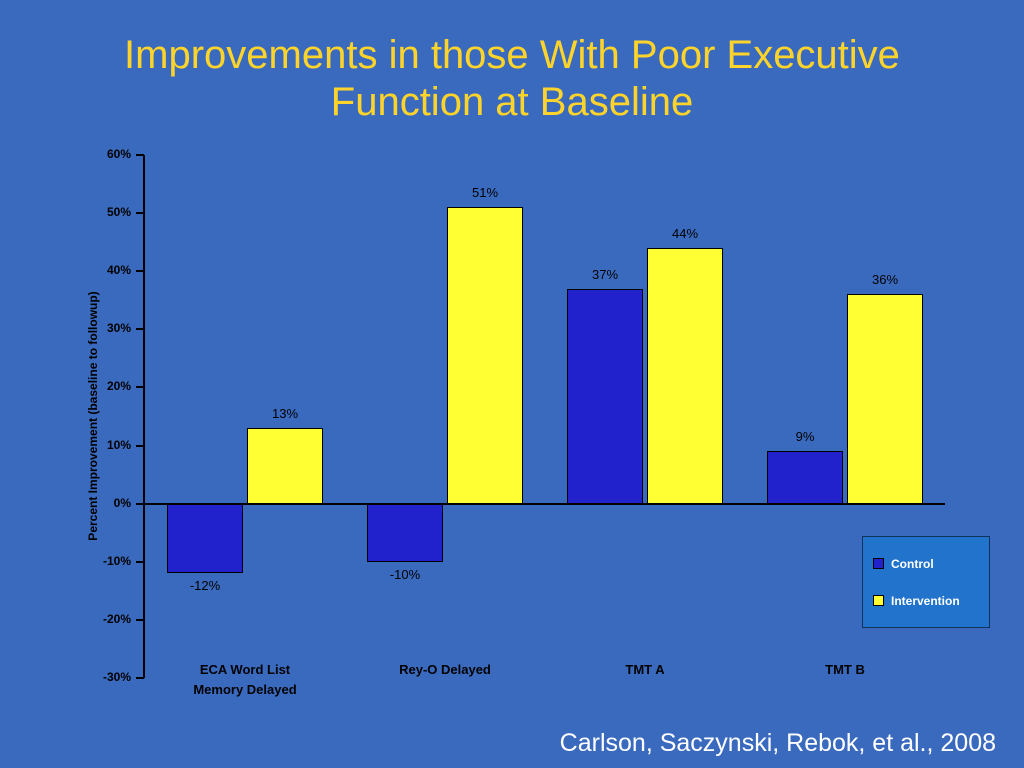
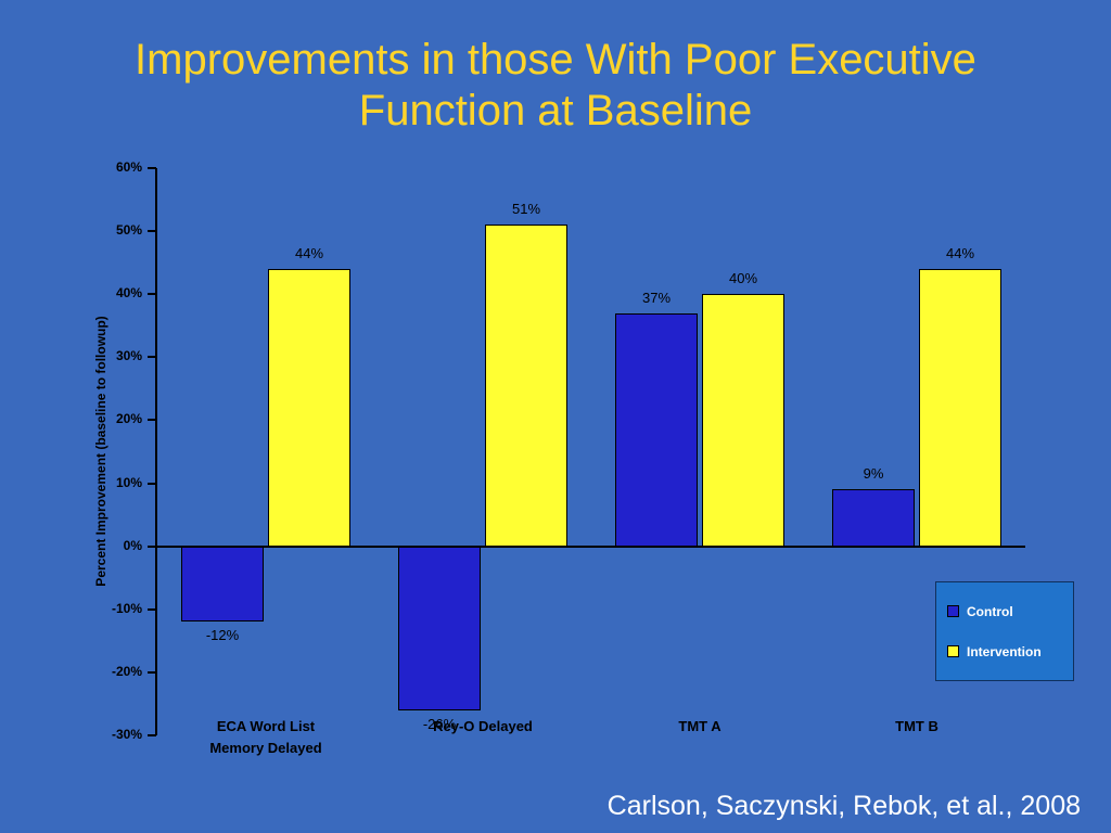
Intervention/ECA Word List Memory Delayed: 13% -> 44%
Control/Rey-O Delayed: -10% -> -26%
Intervention/TMT A: 44% -> 40%
Intervention/TMT B: 36% -> 44%
